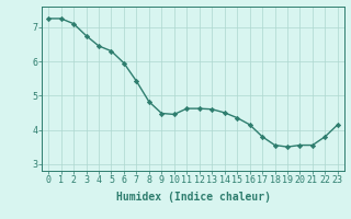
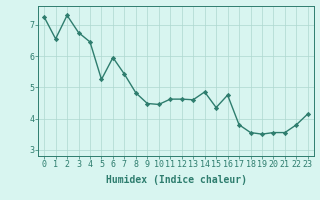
1: 7.25 -> 6.55
2: 7.10 -> 7.30
5: 6.30 -> 5.25
14: 4.50 -> 4.85
16: 4.15 -> 4.75
